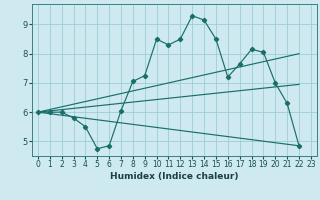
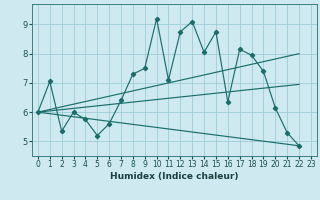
1: 6.00 -> 7.05
2: 6.00 -> 5.35
3: 5.80 -> 6.00
4: 5.50 -> 5.75
5: 4.75 -> 5.20
6: 4.85 -> 5.60
7: 6.05 -> 6.40
8: 7.05 -> 7.30
9: 7.25 -> 7.50
10: 8.50 -> 9.20
11: 8.30 -> 7.10
12: 8.50 -> 8.75
13: 9.30 -> 9.10
14: 9.15 -> 8.05
15: 8.50 -> 8.75
16: 7.20 -> 6.35
17: 7.65 -> 8.15
18: 8.15 -> 7.95
19: 8.05 -> 7.40
20: 7.00 -> 6.15
21: 6.30 -> 5.30
